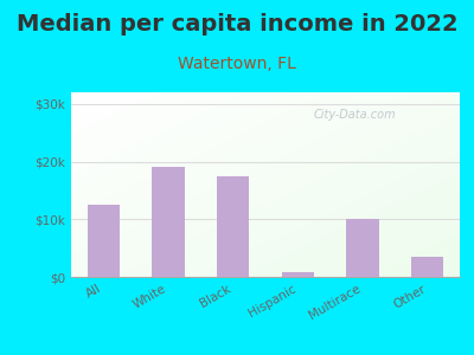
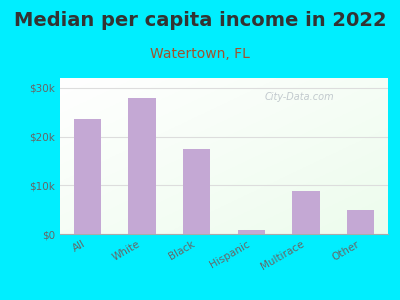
All: $12.5k -> $23.5k
White: $19.0k -> $28.0k
Multirace: $10.0k -> $8.8k
Other: $3.5k -> $5.0k
